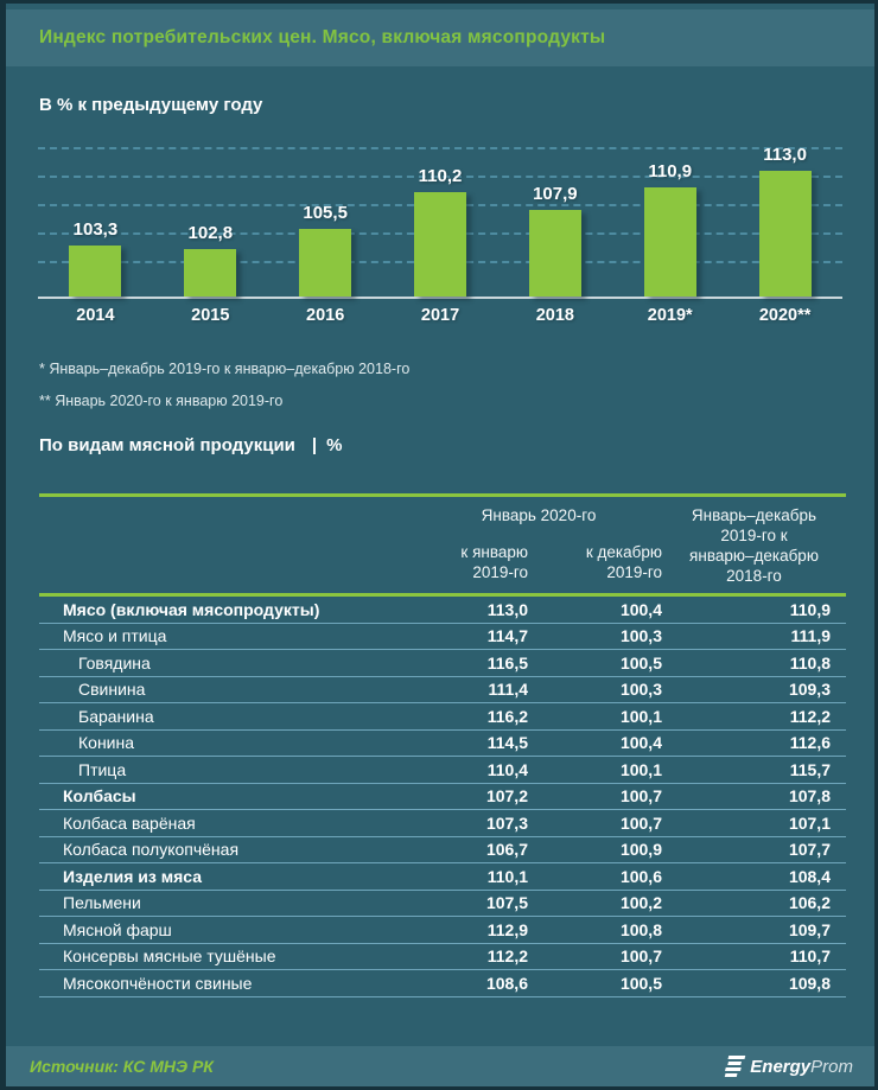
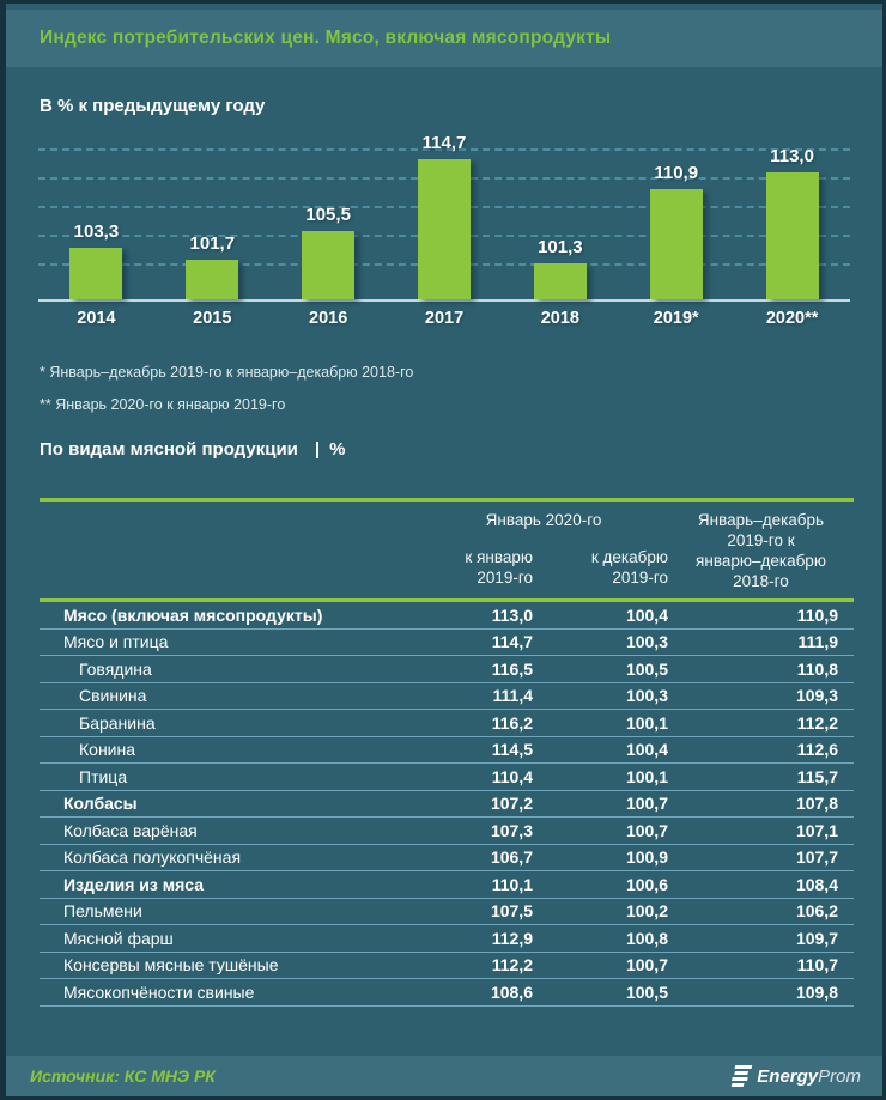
2015: 102,8 -> 101,7
2017: 110,2 -> 114,7
2018: 107,9 -> 101,3
